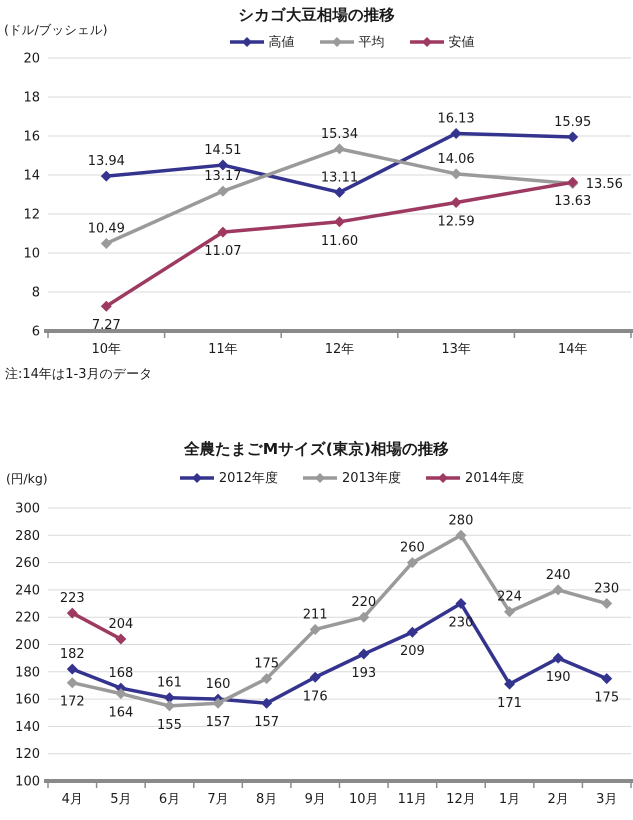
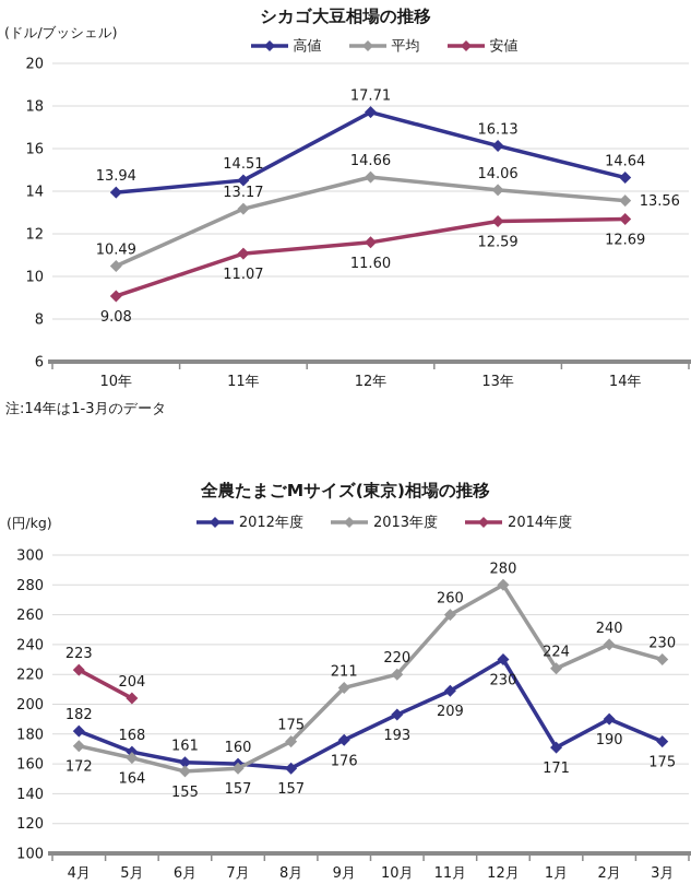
シカゴ大豆相場の推移/安値/10年: 7.27 -> 9.08
シカゴ大豆相場の推移/高値/12年: 13.11 -> 17.71
シカゴ大豆相場の推移/平均/12年: 15.34 -> 14.66
シカゴ大豆相場の推移/高値/14年: 15.95 -> 14.64
シカゴ大豆相場の推移/安値/14年: 13.63 -> 12.69
